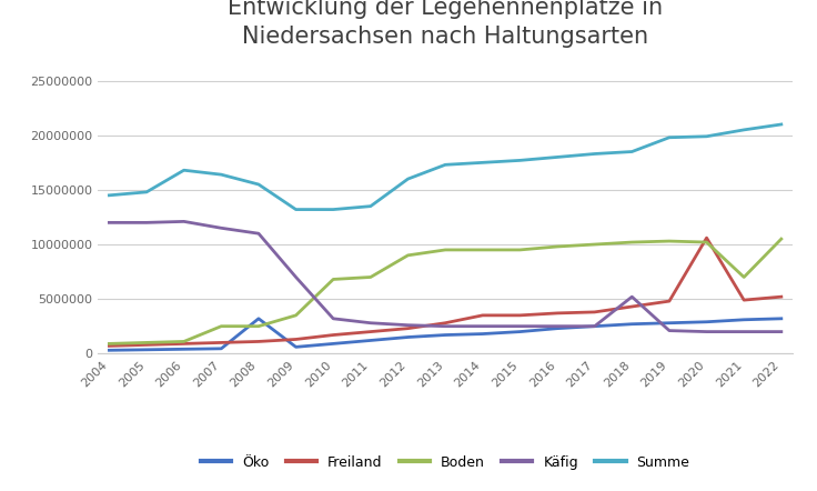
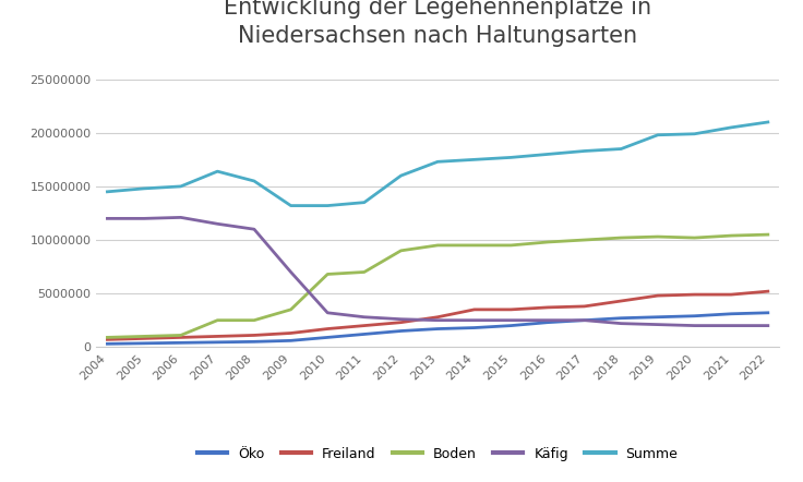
Summe/2006: 16800000 -> 15000000
Öko/2008: 3200000 -> 500000
Käfig/2018: 5200000 -> 2200000
Freiland/2020: 10600000 -> 4900000
Boden/2021: 7000000 -> 10400000
